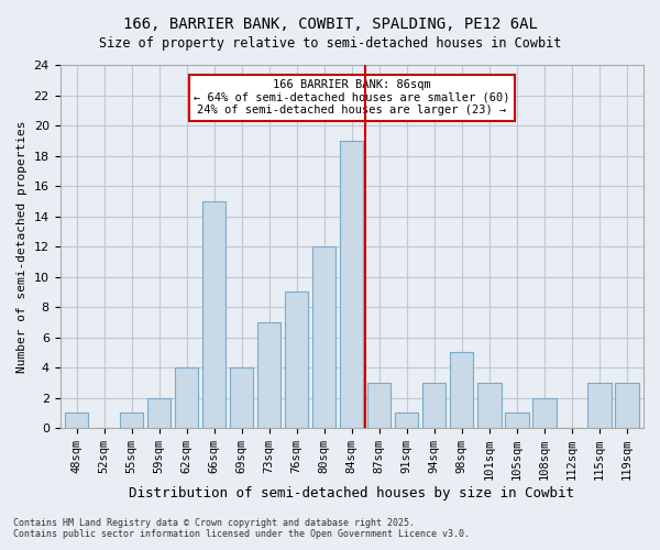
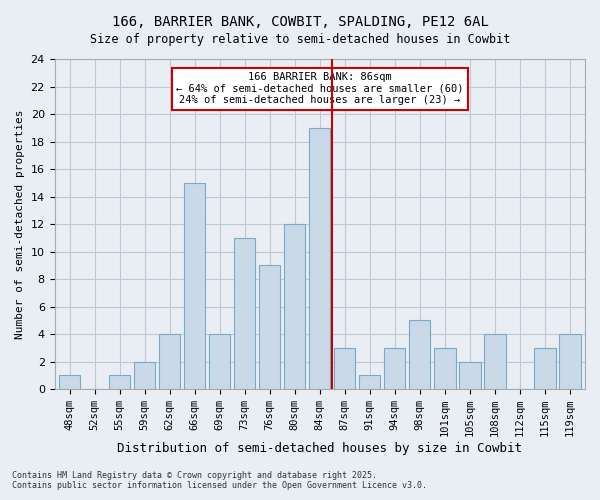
73sqm: 7 -> 11
105sqm: 1 -> 2
108sqm: 2 -> 4
119sqm: 3 -> 4
